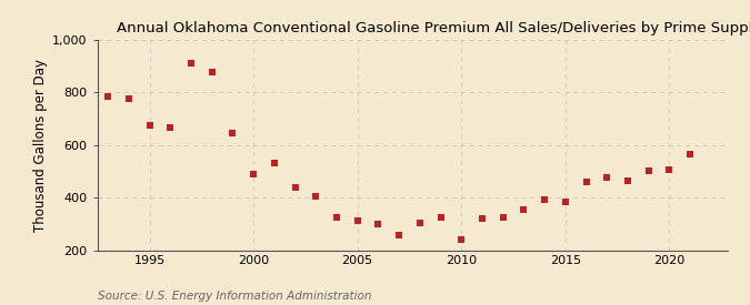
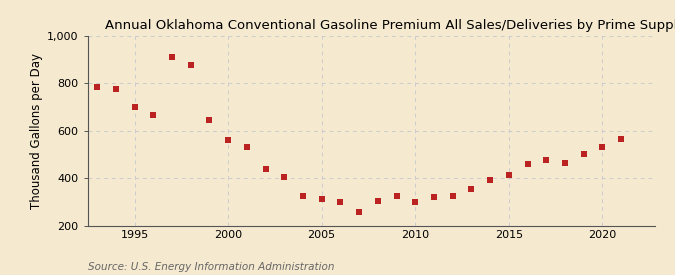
1995: 675 -> 700
2000: 490 -> 560
2010: 240 -> 300
2015: 385 -> 415
2020: 505 -> 530
